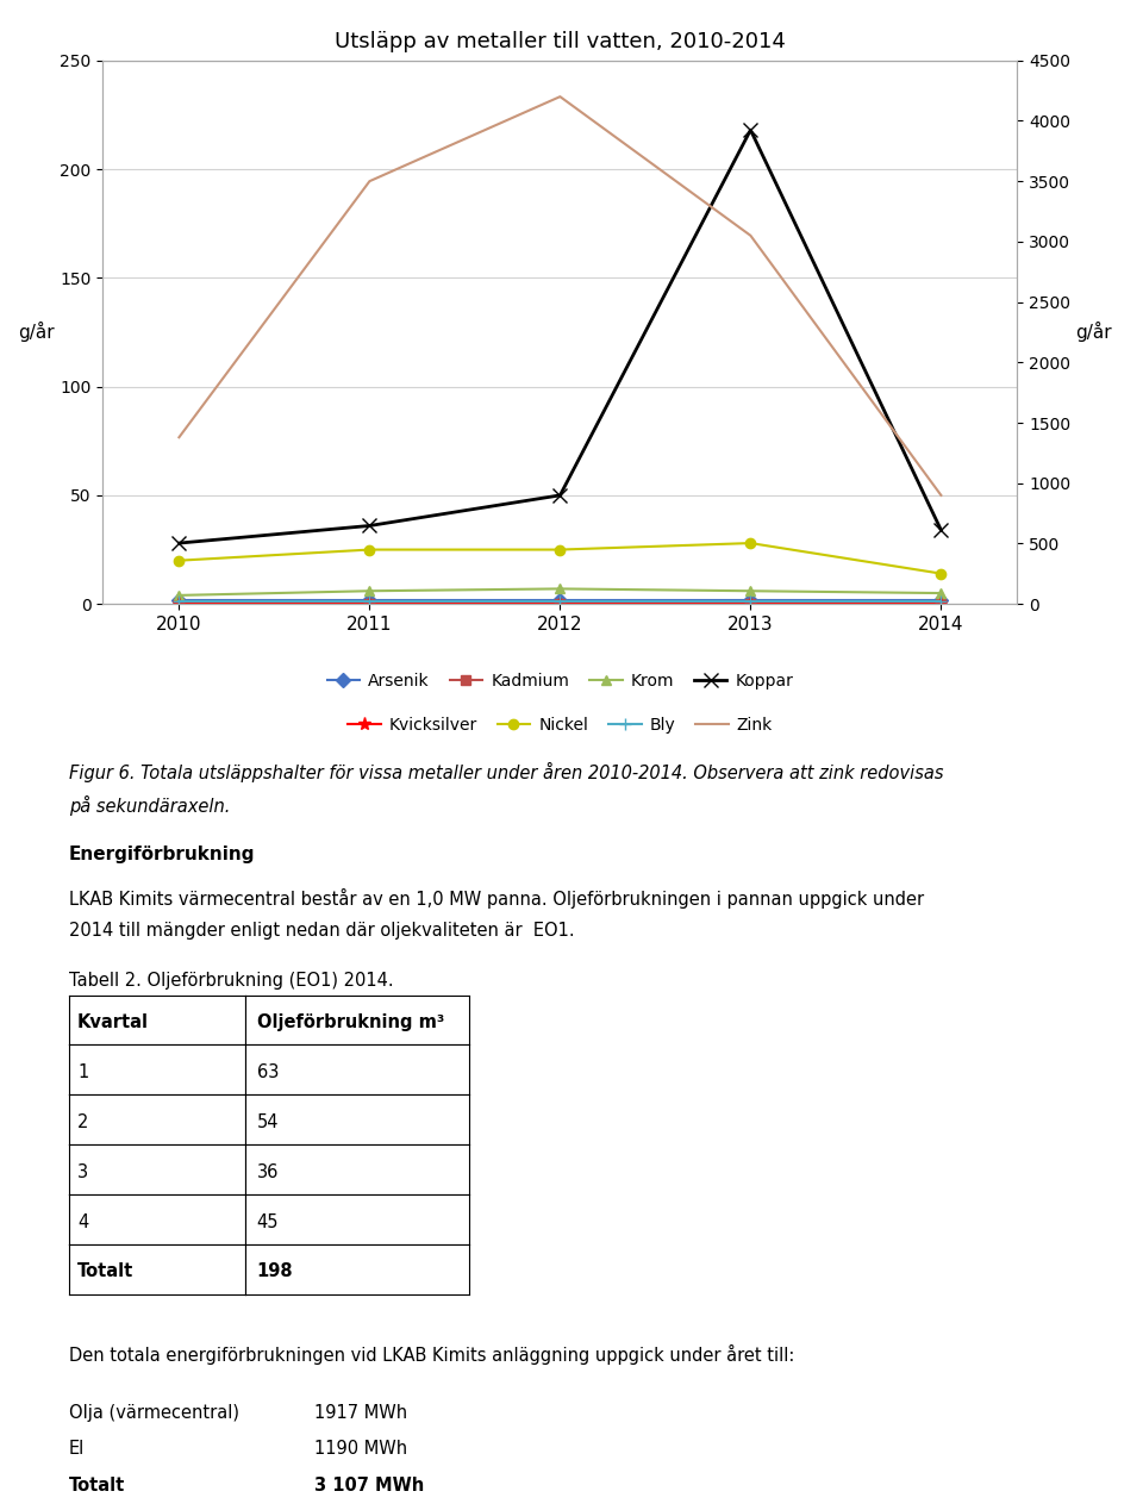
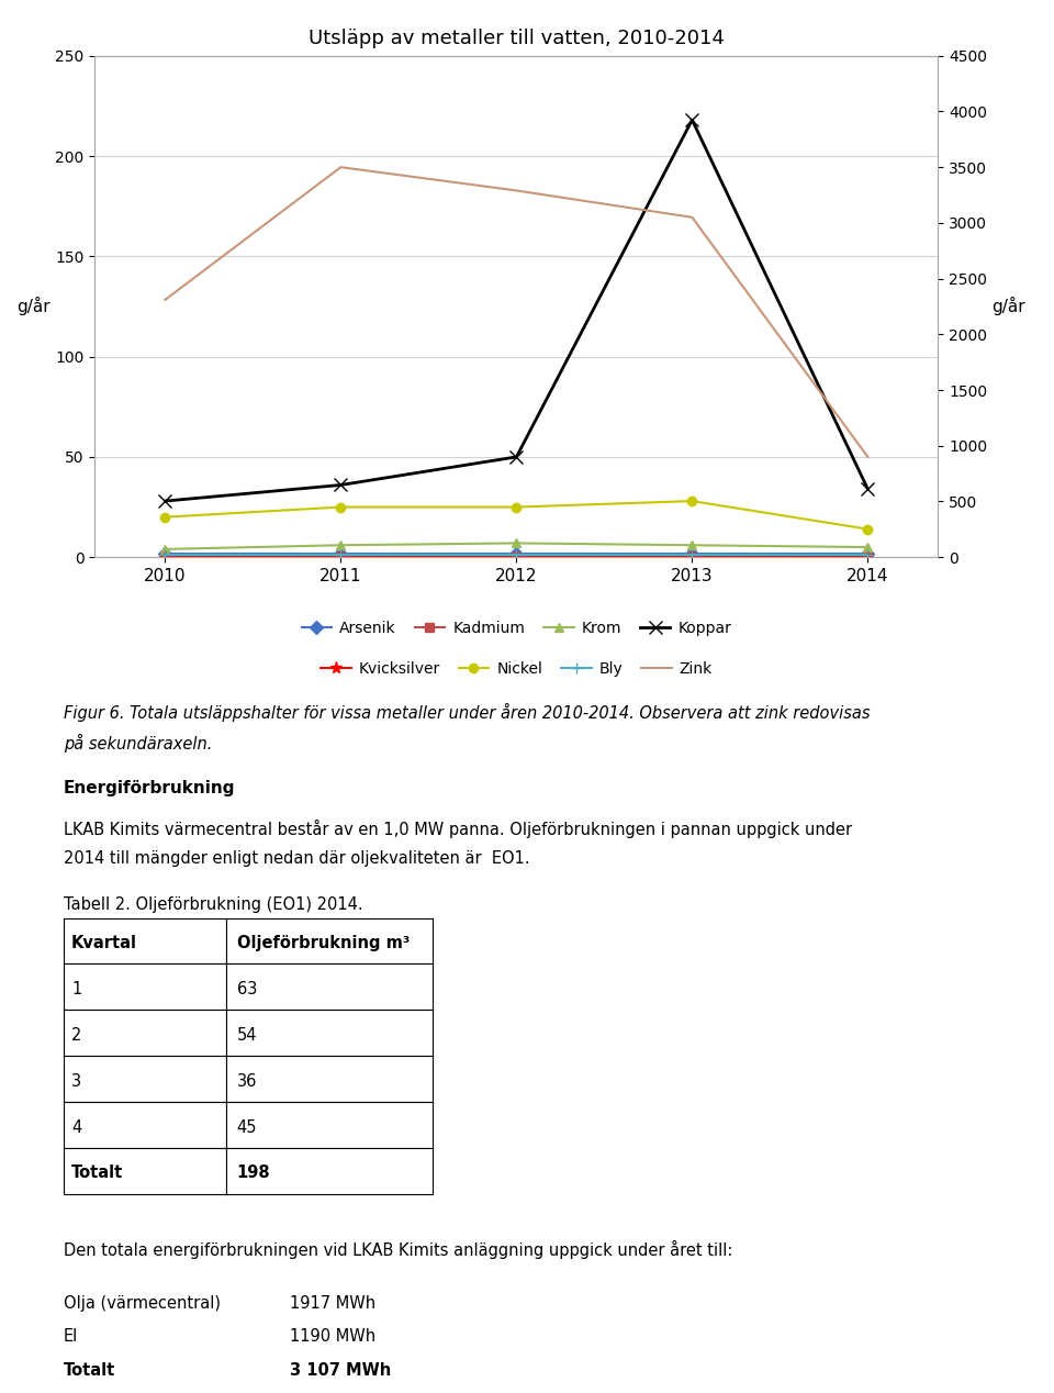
Zink/2010: 1380 -> 2310
Zink/2012: 4200 -> 3290
